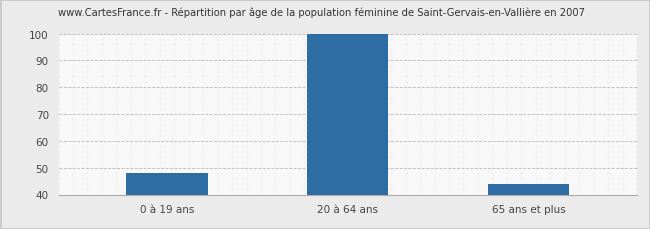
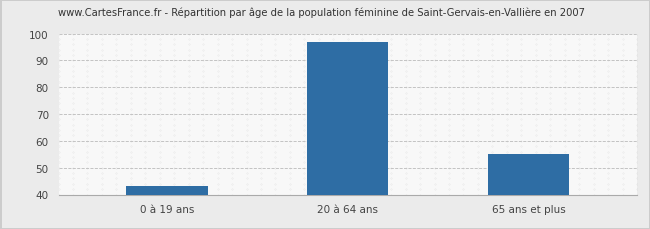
0 à 19 ans: 48 -> 43
20 à 64 ans: 100 -> 97
65 ans et plus: 44 -> 55
